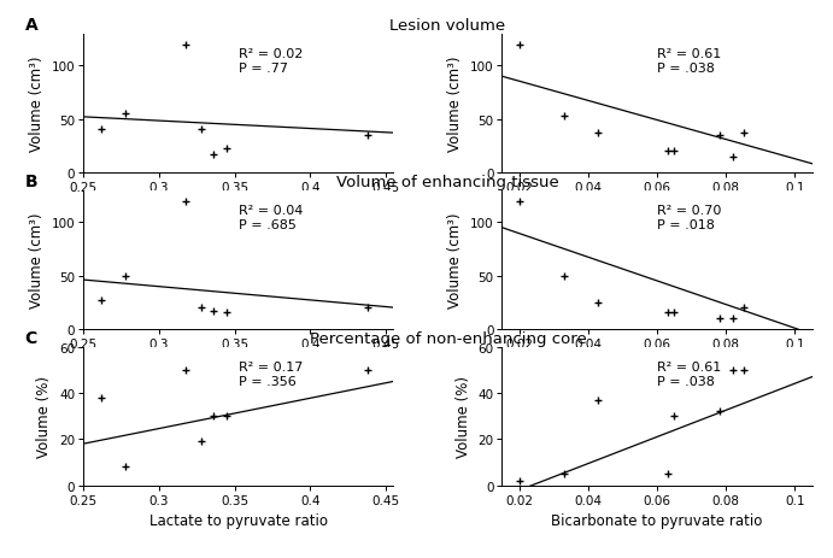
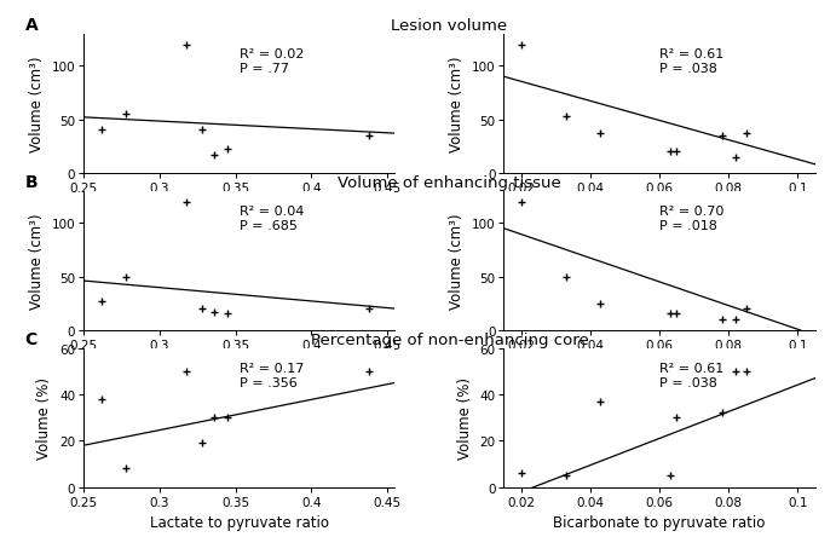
0.02: 2 -> 6
